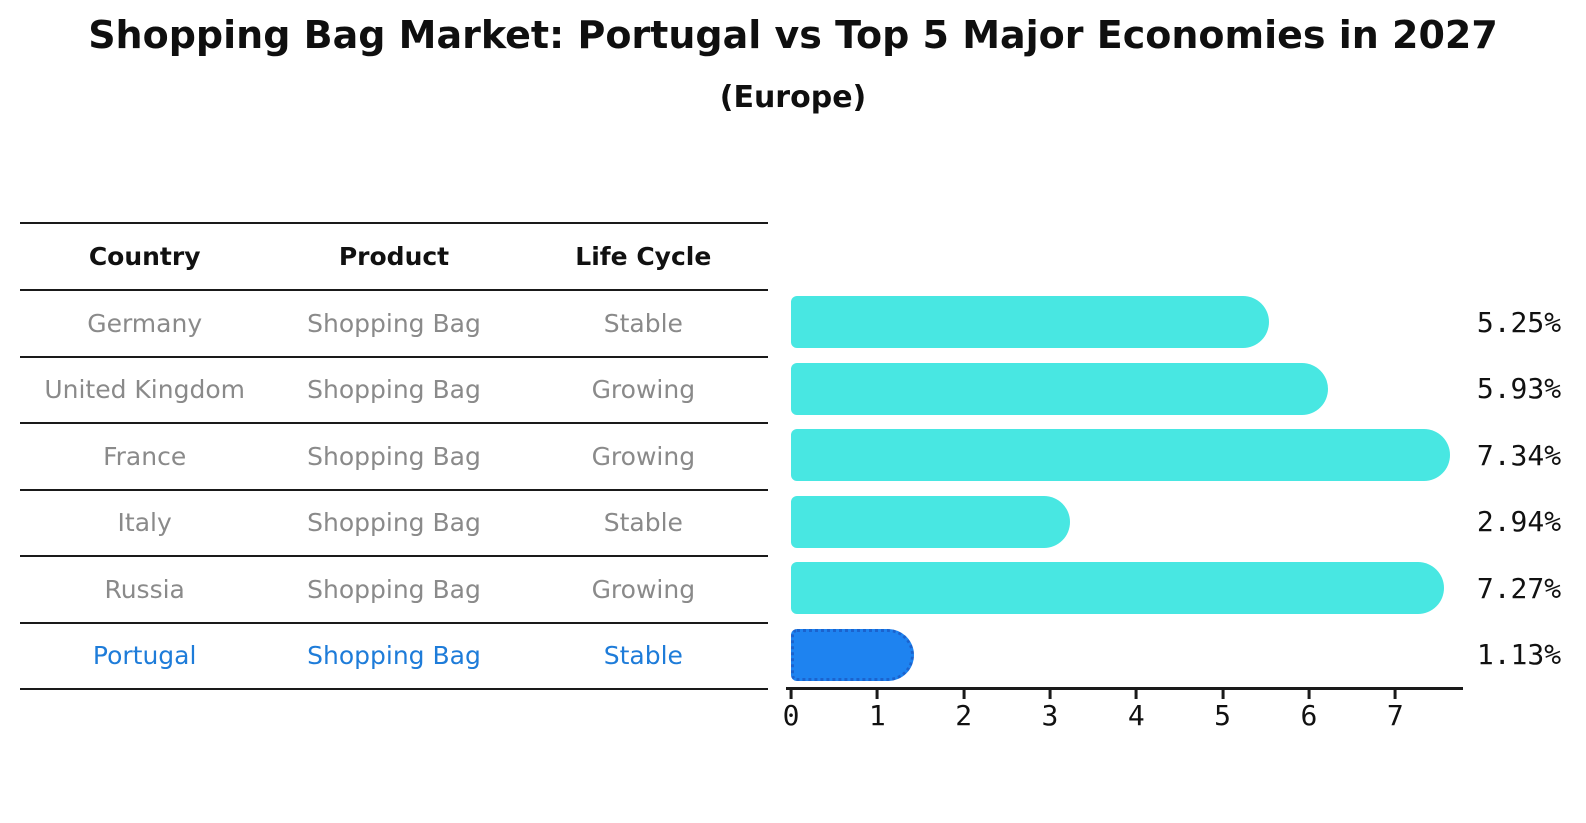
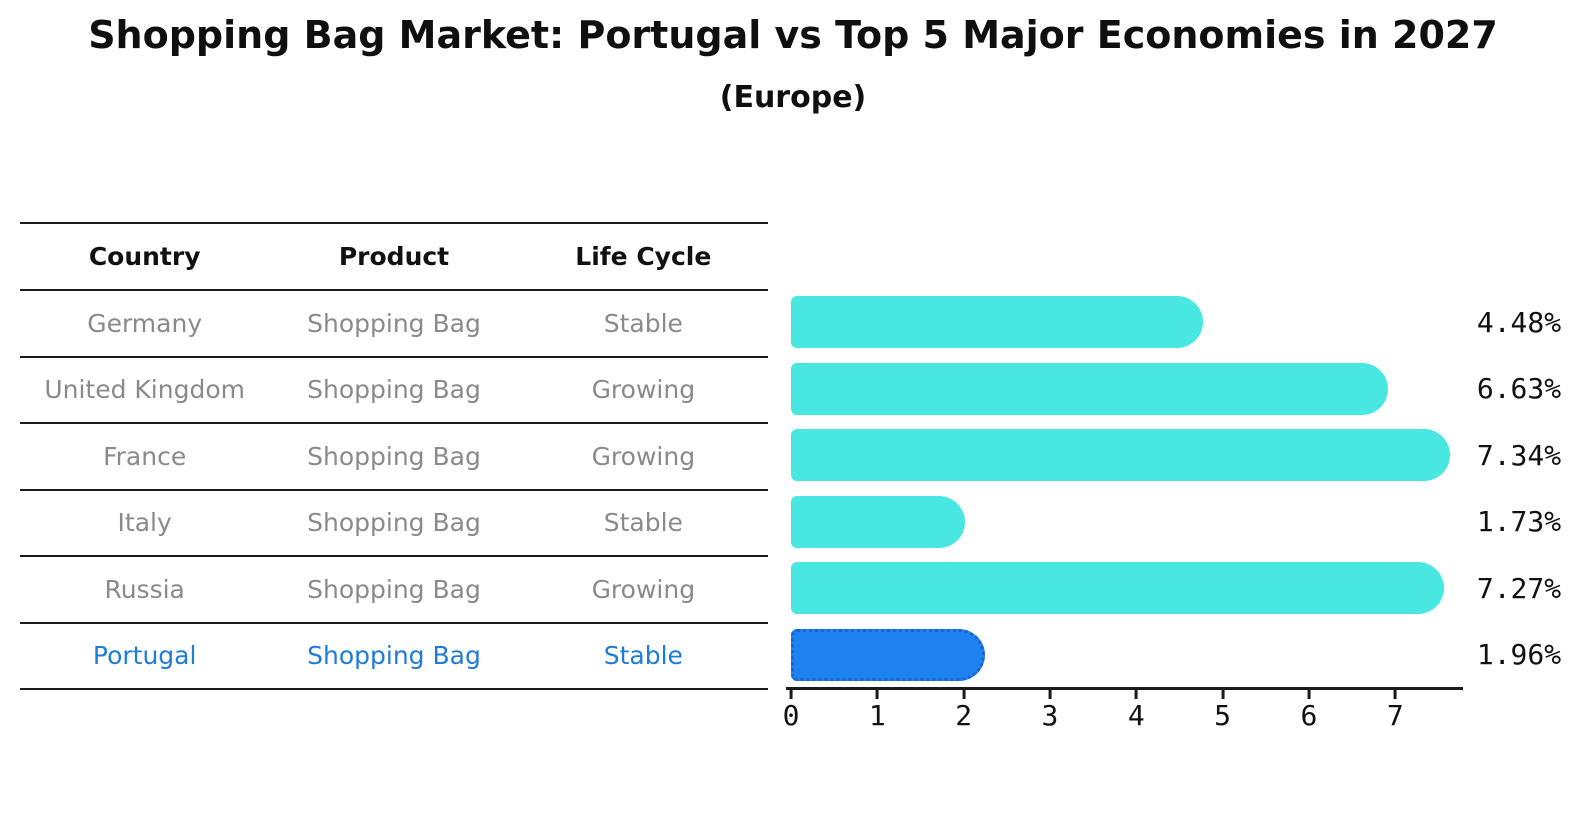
Germany: 5.25% -> 4.48%
United Kingdom: 5.93% -> 6.63%
Italy: 2.94% -> 1.73%
Portugal: 1.13% -> 1.96%
